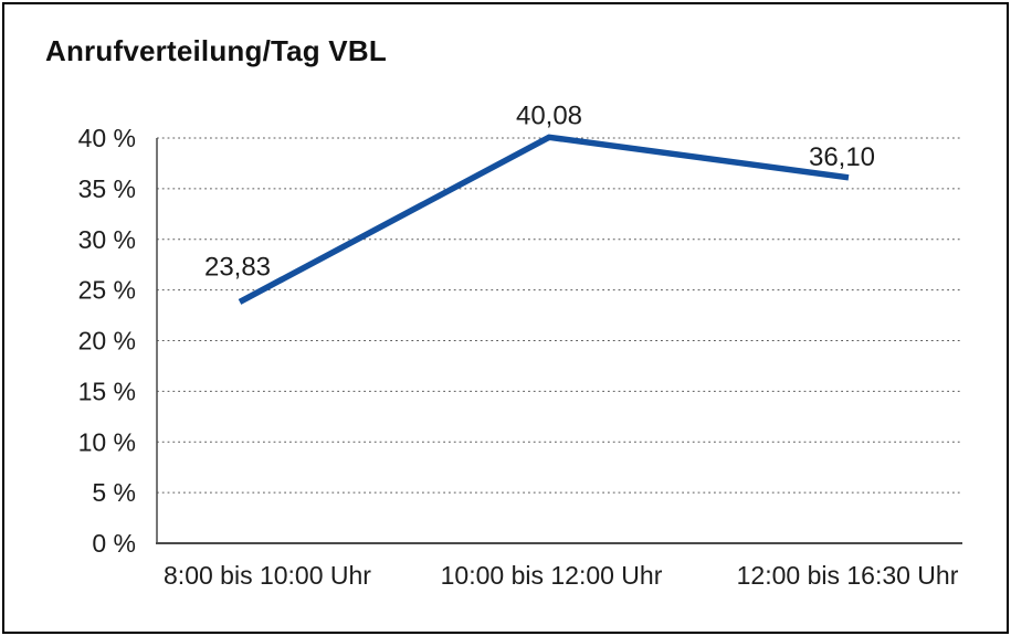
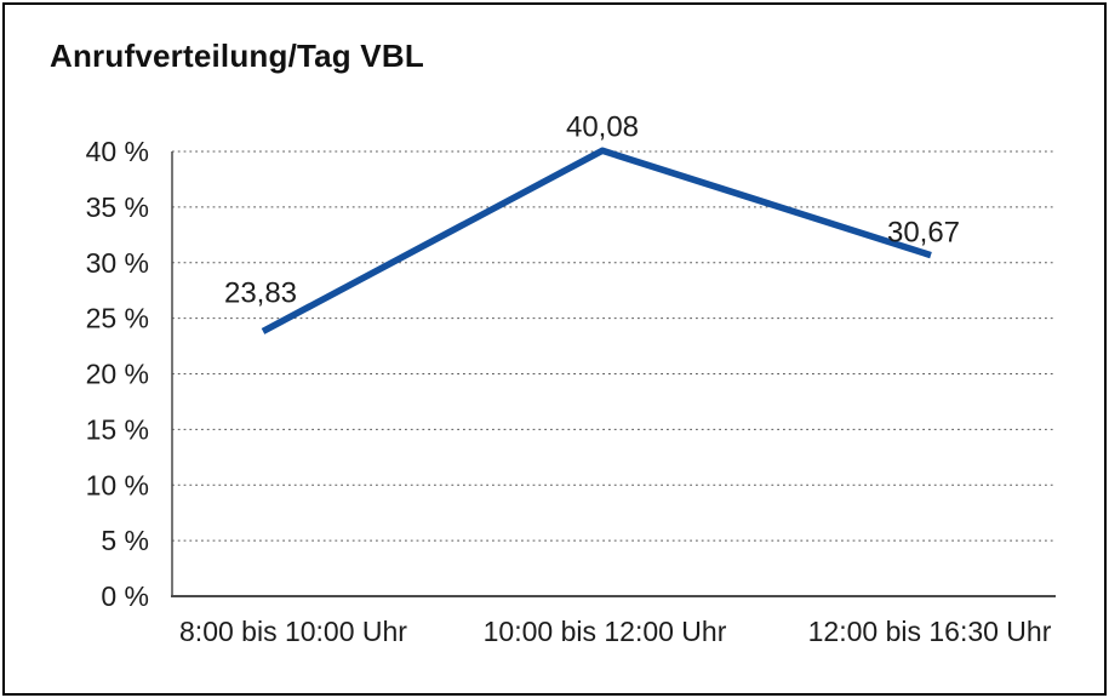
12:00 bis 16:30 Uhr: 36,10 -> 30,67
